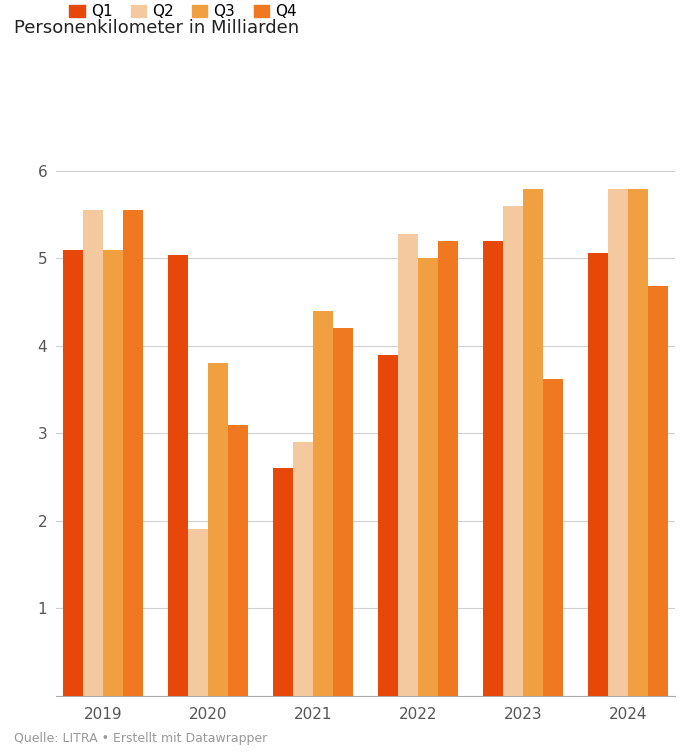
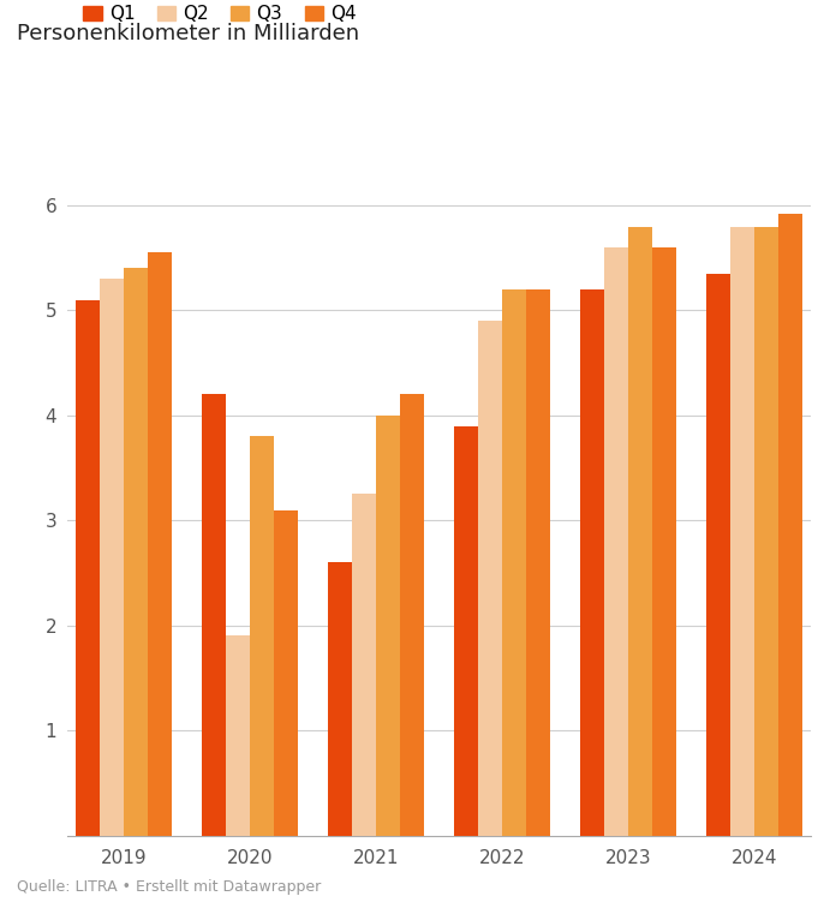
Q2/2019: 5.56 -> 5.30
Q3/2019: 5.1 -> 5.4
Q1/2020: 5.04 -> 4.20
Q2/2021: 2.90 -> 3.25
Q3/2021: 4.4 -> 4.0
Q2/2022: 5.28 -> 4.90
Q3/2022: 5.0 -> 5.2
Q4/2023: 3.62 -> 5.60
Q1/2024: 5.06 -> 5.35
Q4/2024: 4.68 -> 5.92
